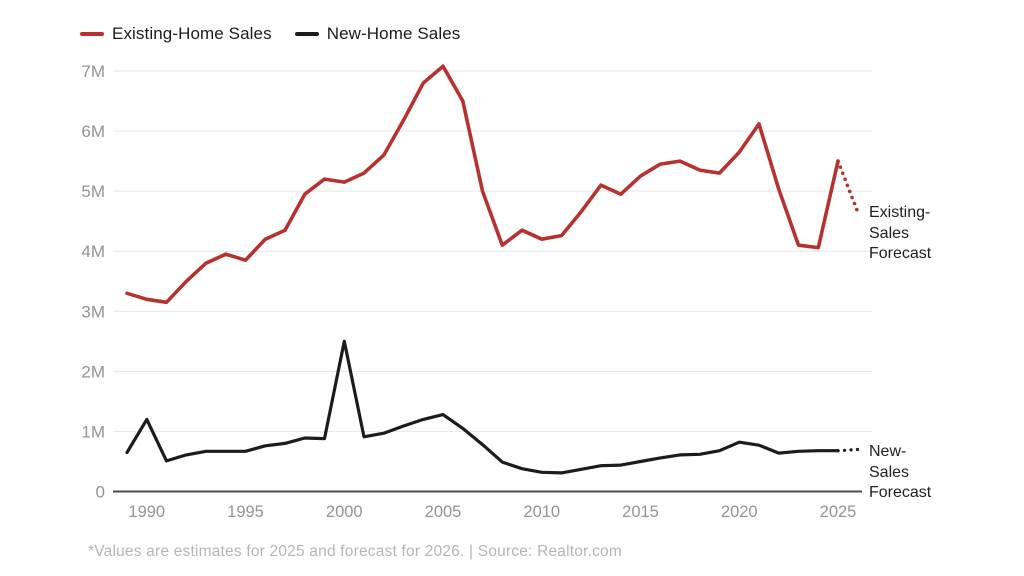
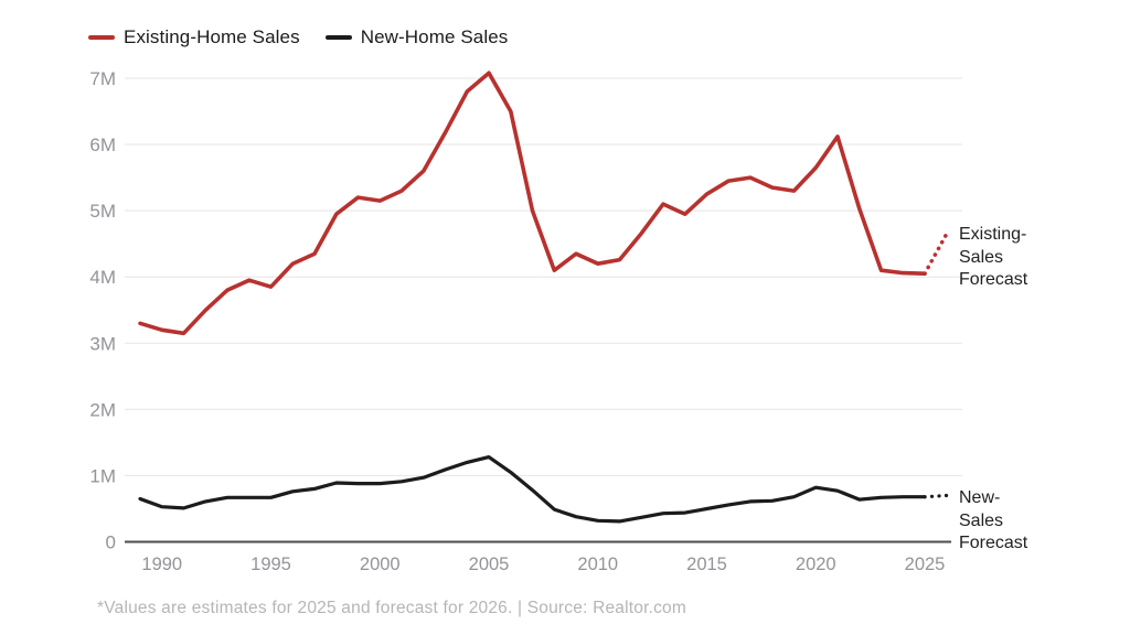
New-Home Sales/1990: 1.2M -> 0.5M
New-Home Sales/2000: 2.5M -> 0.9M
Existing-Home Sales/2025: 5.5M -> 4.0M
